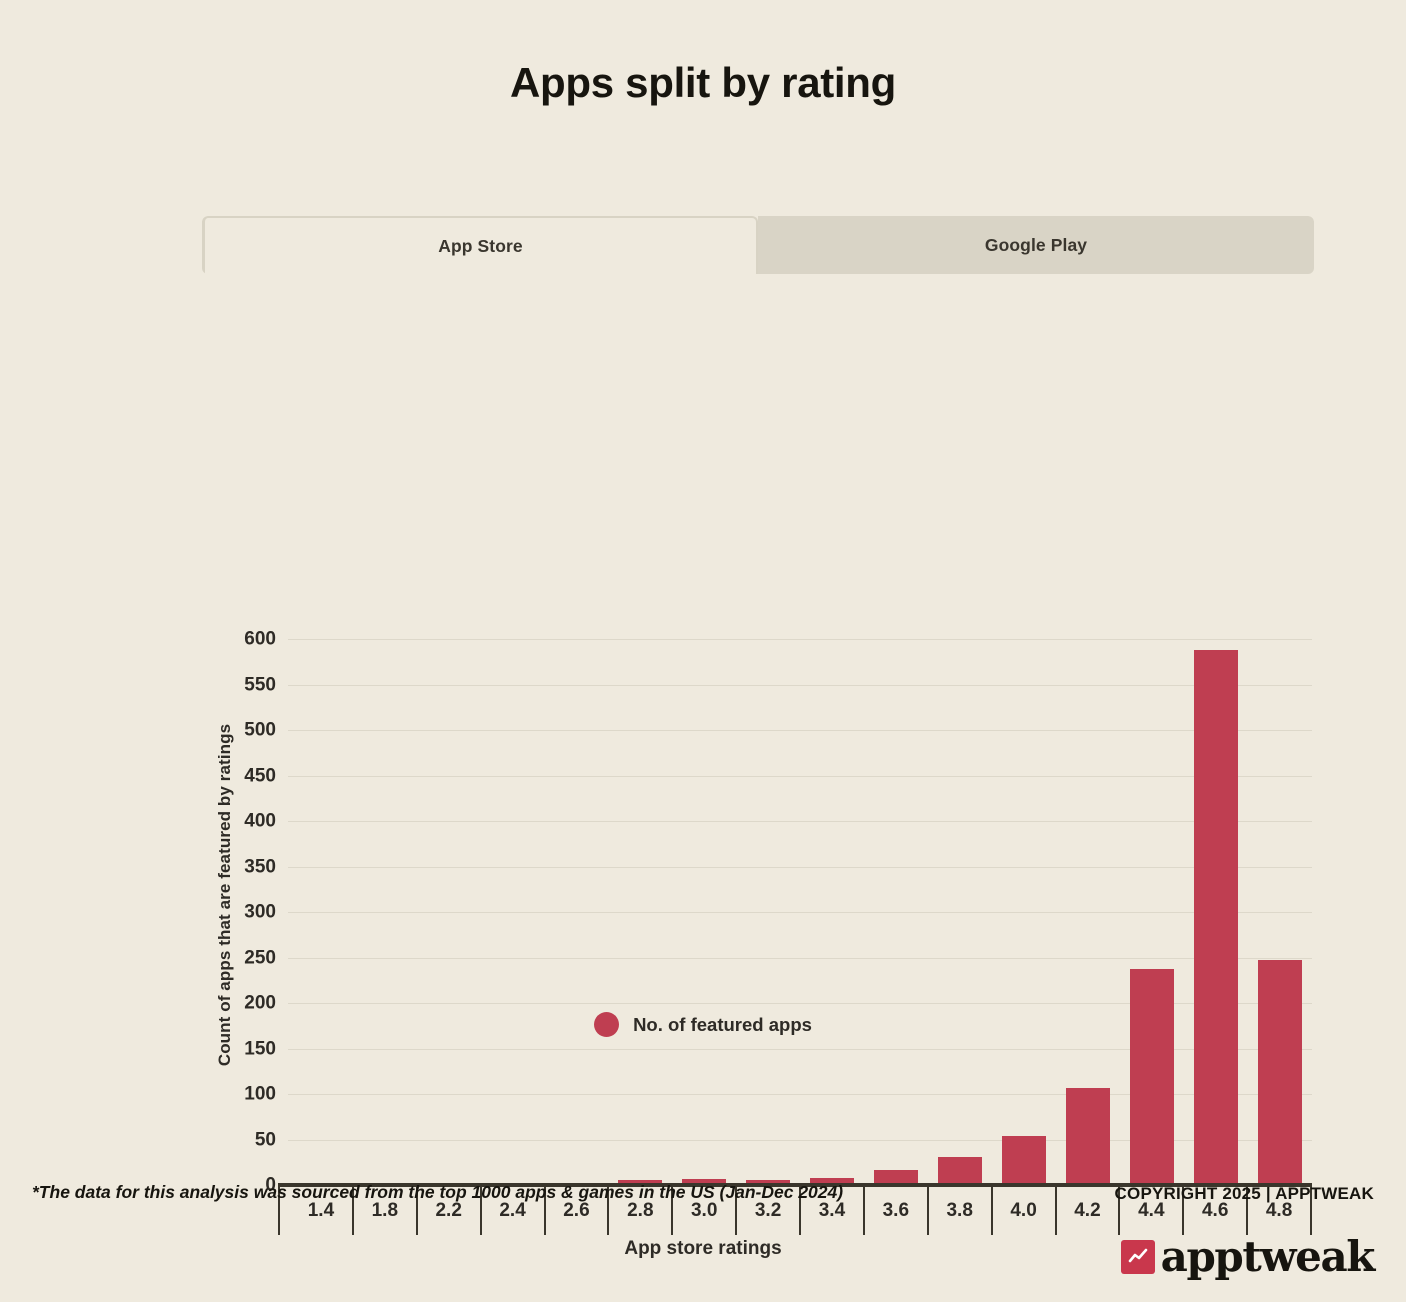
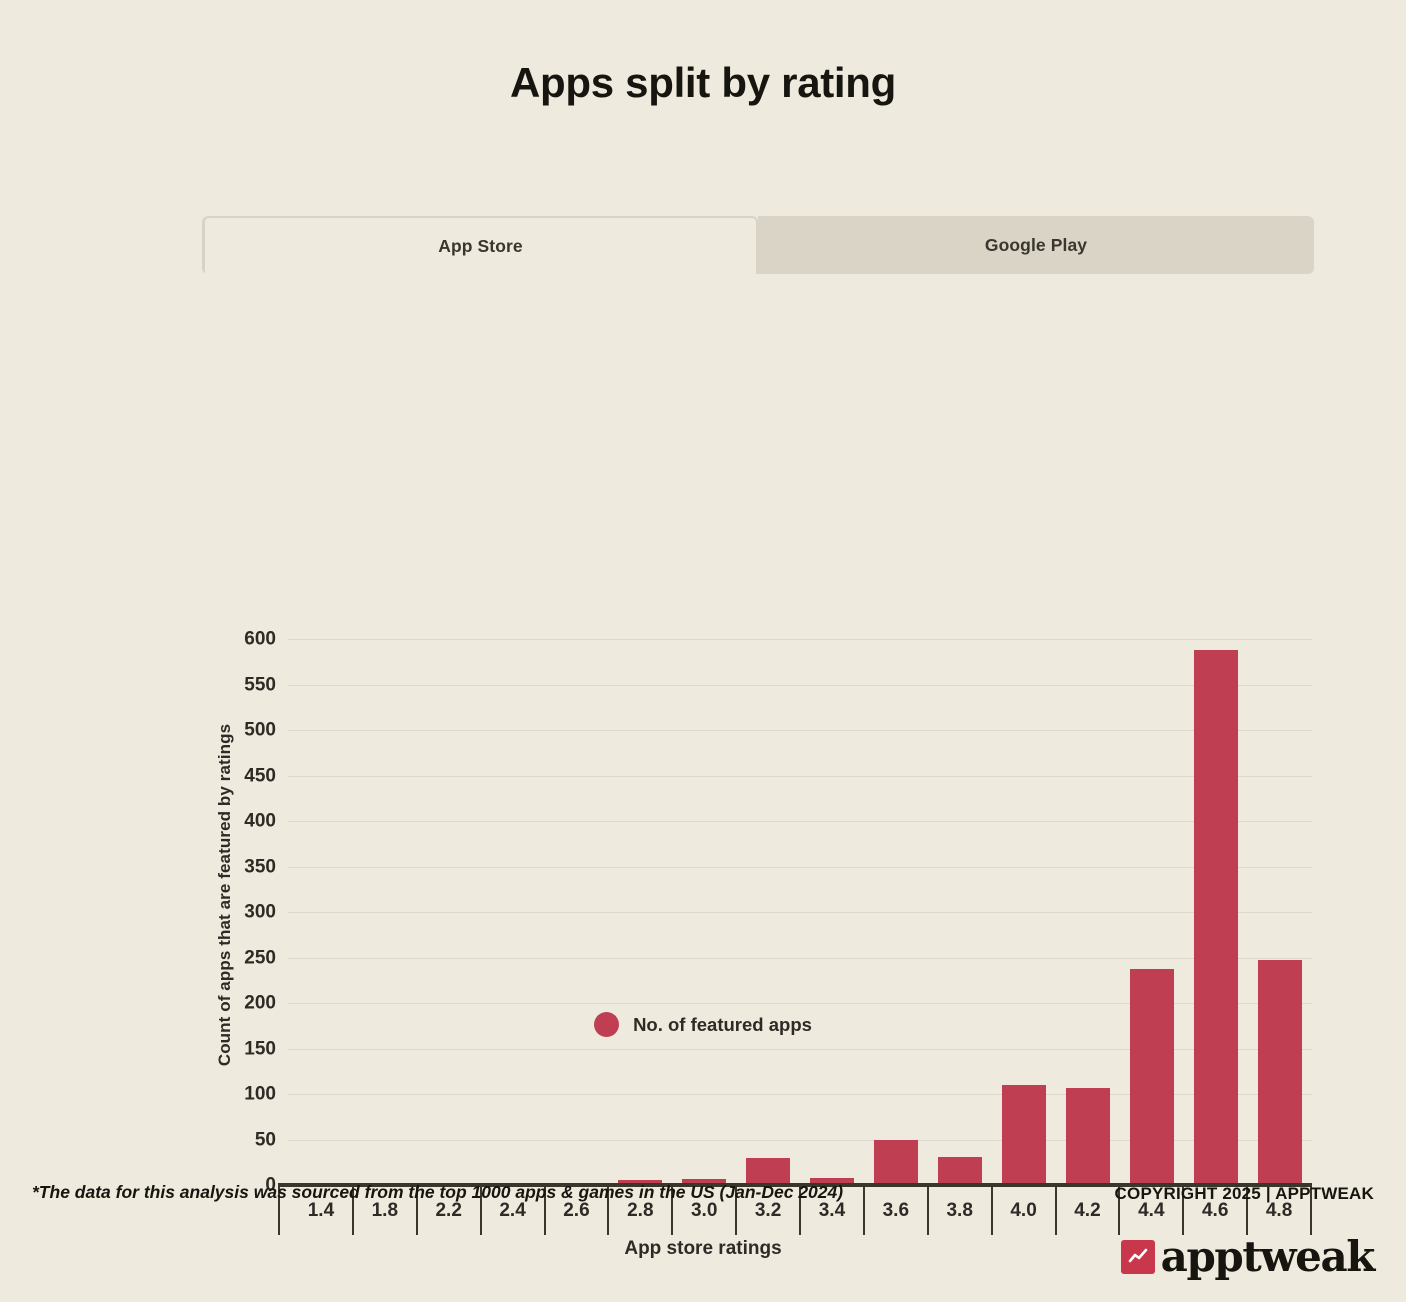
3.2: 10 -> 30
3.6: 20 -> 50
4.0: 50 -> 110
